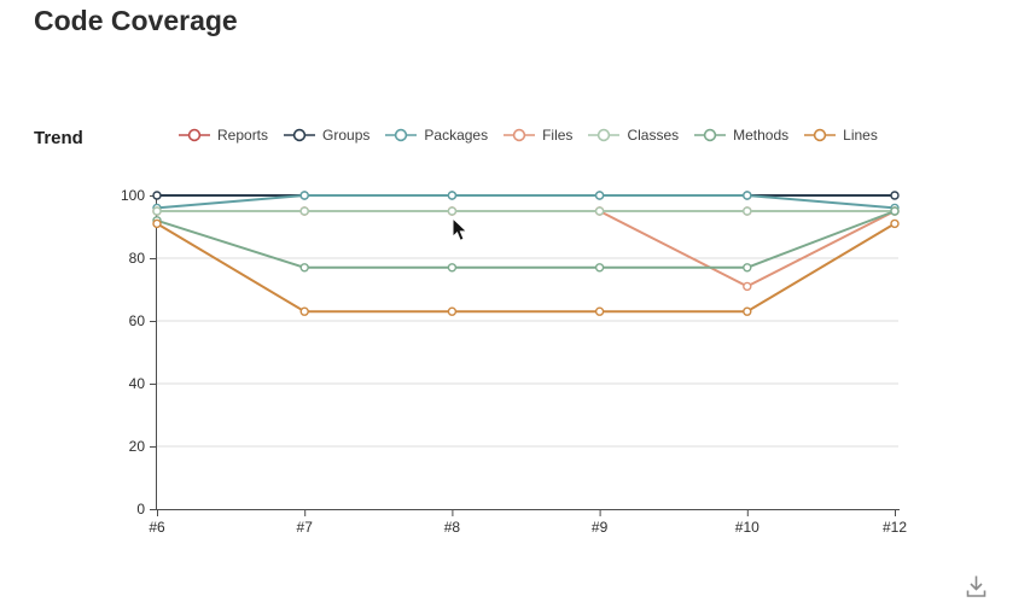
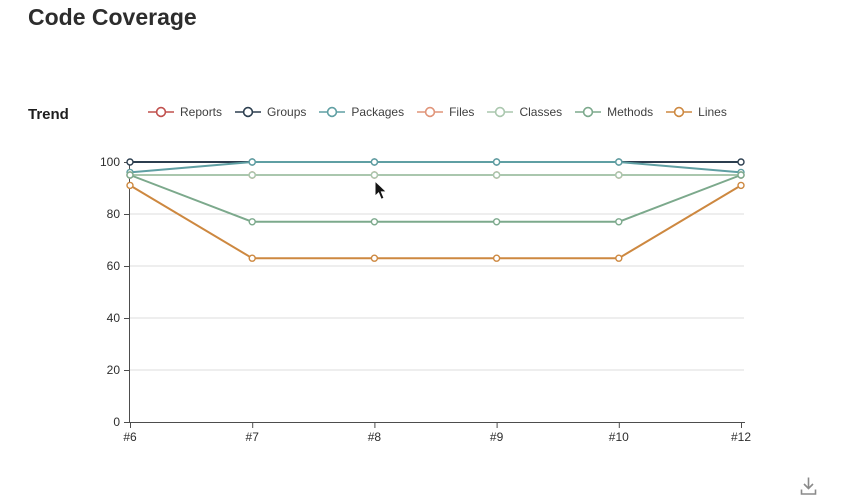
Methods/#6: 92 -> 95
Files/#10: 71 -> 95
